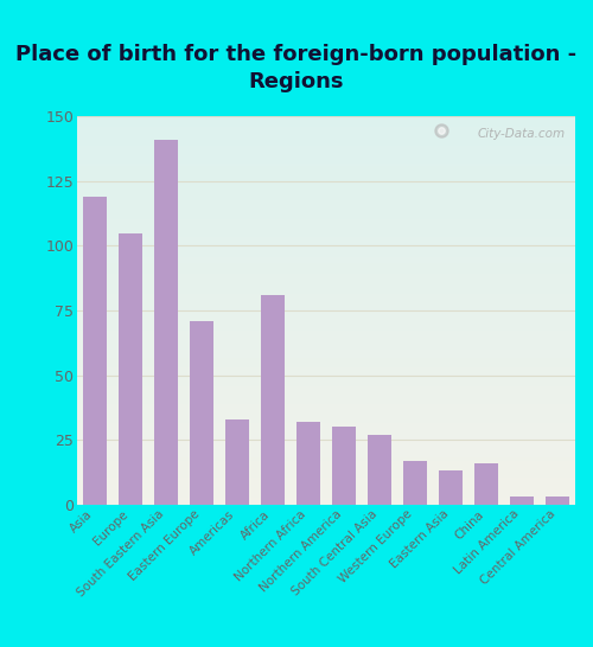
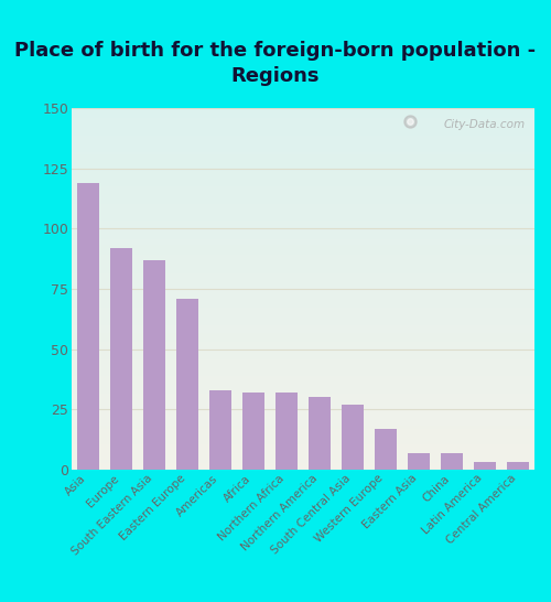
Europe: 105 -> 92
South Eastern Asia: 141 -> 87
Africa: 81 -> 32
Eastern Asia: 13 -> 7
China: 16 -> 7
